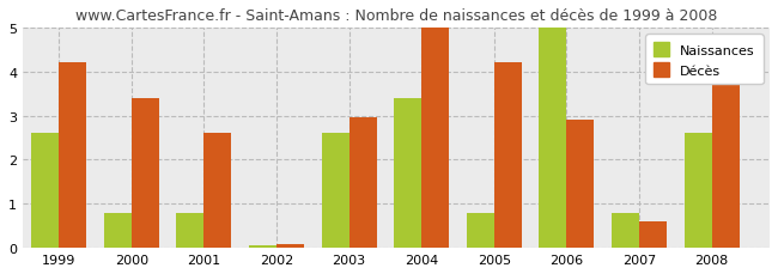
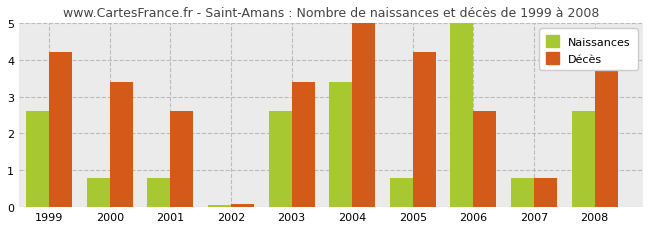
Décès/2003: 2.95 -> 3.40
Décès/2006: 2.90 -> 2.60
Décès/2007: 0.60 -> 0.80
